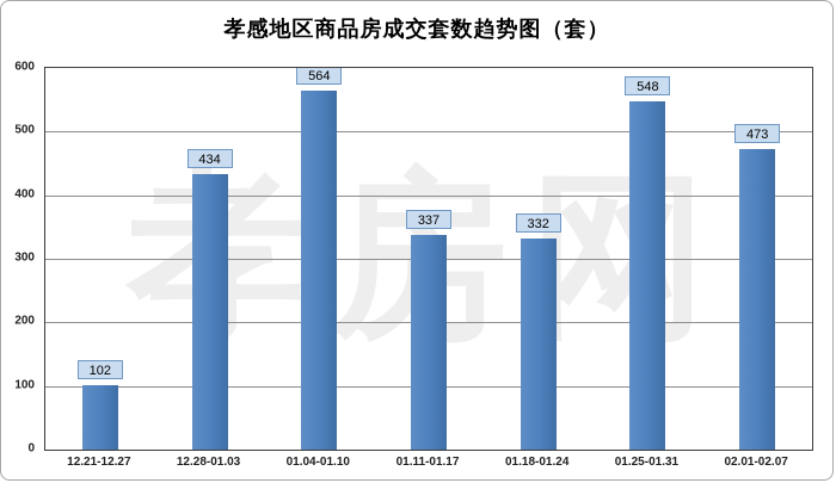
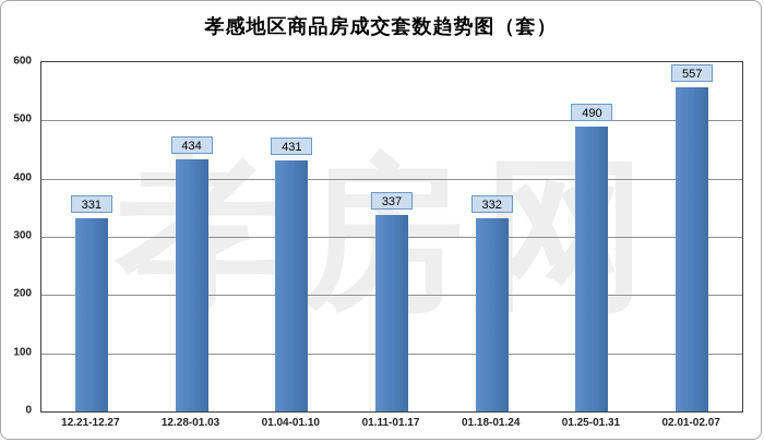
12.21-12.27: 102 -> 331
01.04-01.10: 564 -> 431
01.25-01.31: 548 -> 490
02.01-02.07: 473 -> 557
